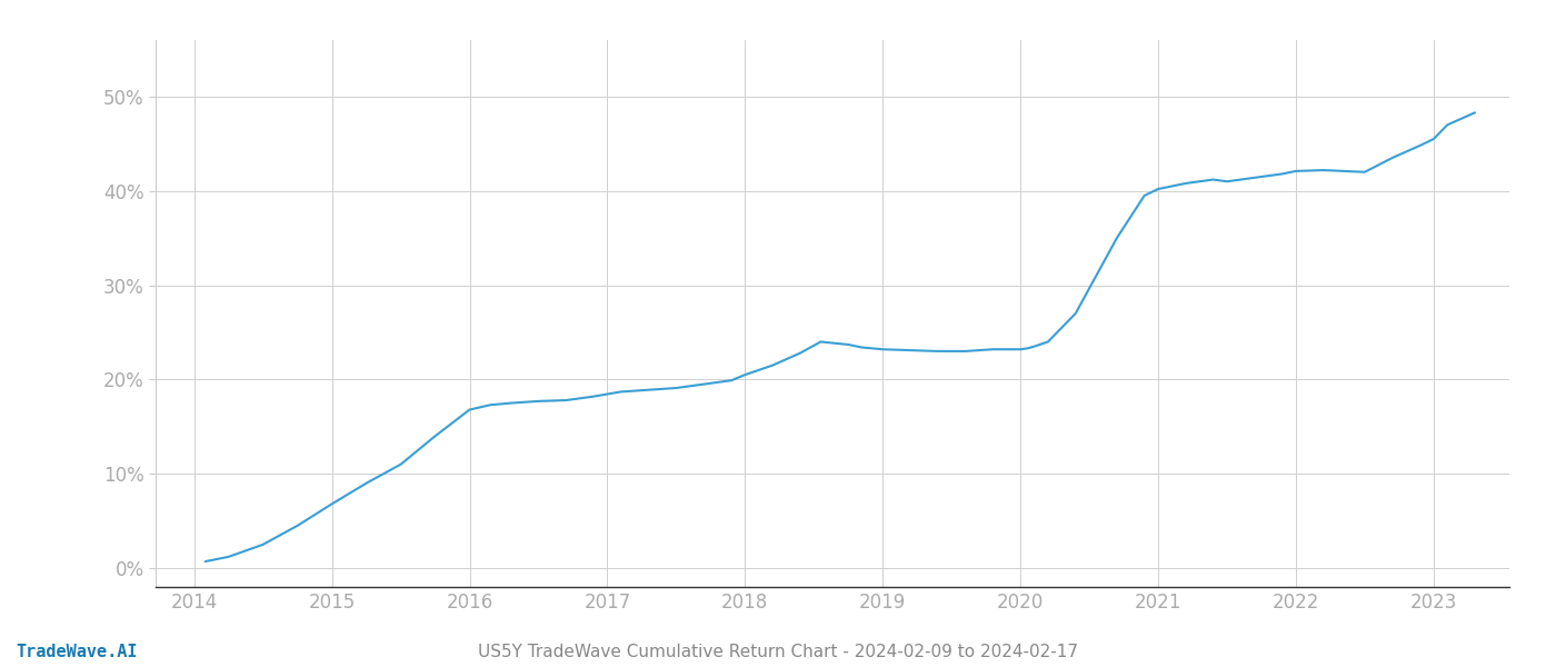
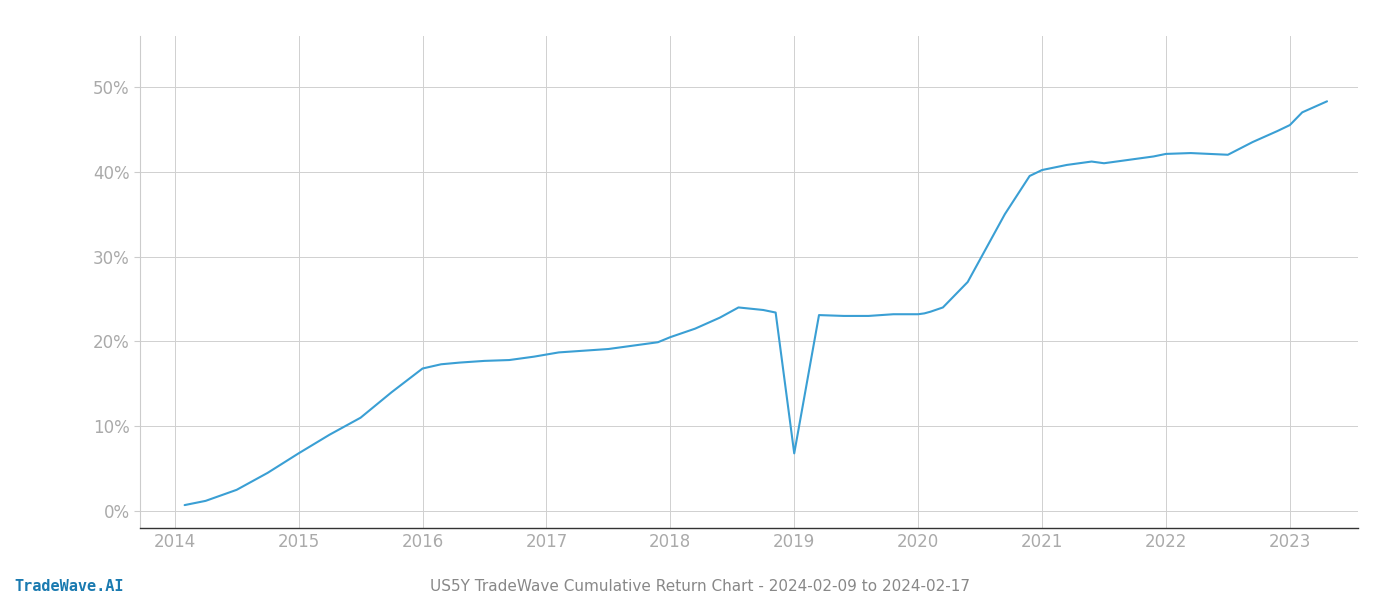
2019: 23.2% -> 6.8%
